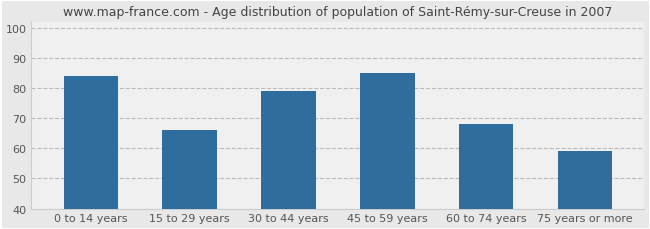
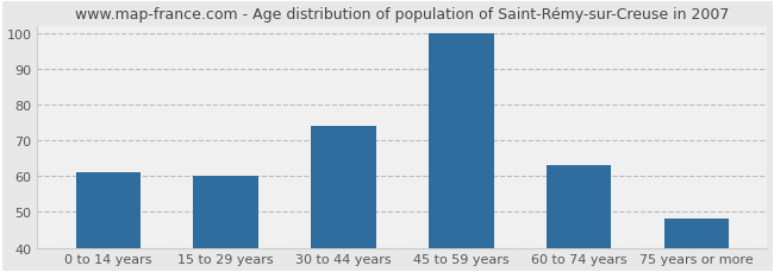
0 to 14 years: 84 -> 61
15 to 29 years: 66 -> 60
30 to 44 years: 79 -> 74
45 to 59 years: 85 -> 100
60 to 74 years: 68 -> 63
75 years or more: 59 -> 48
